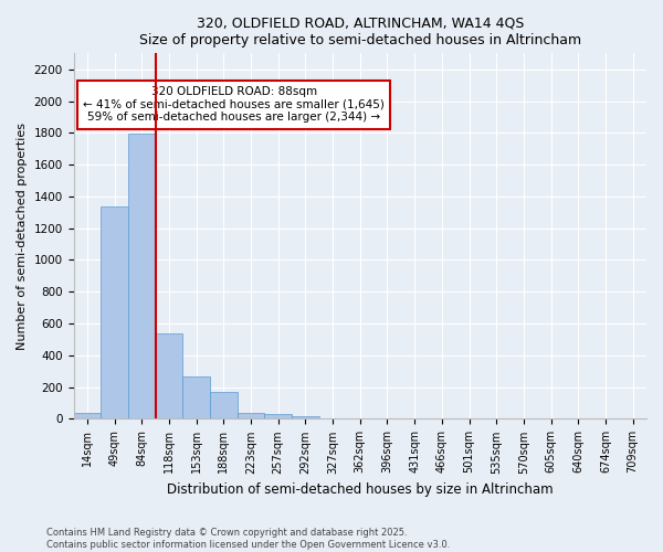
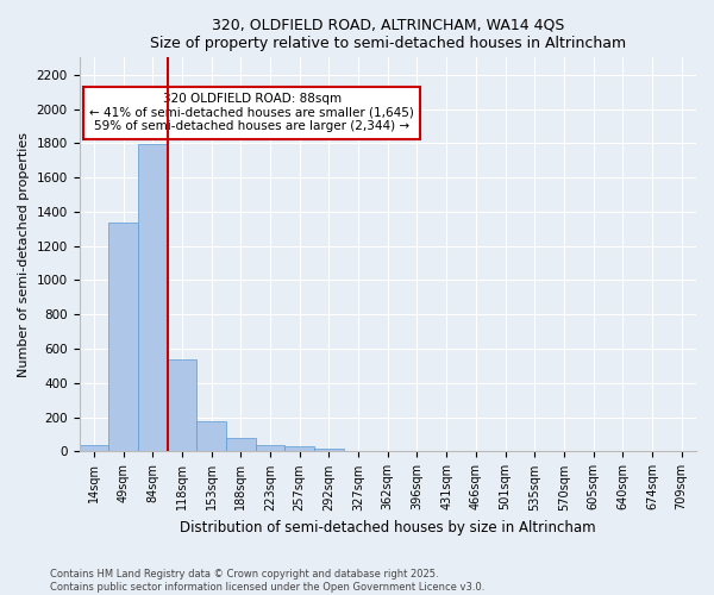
153sqm: 270 -> 180
188sqm: 170 -> 80
